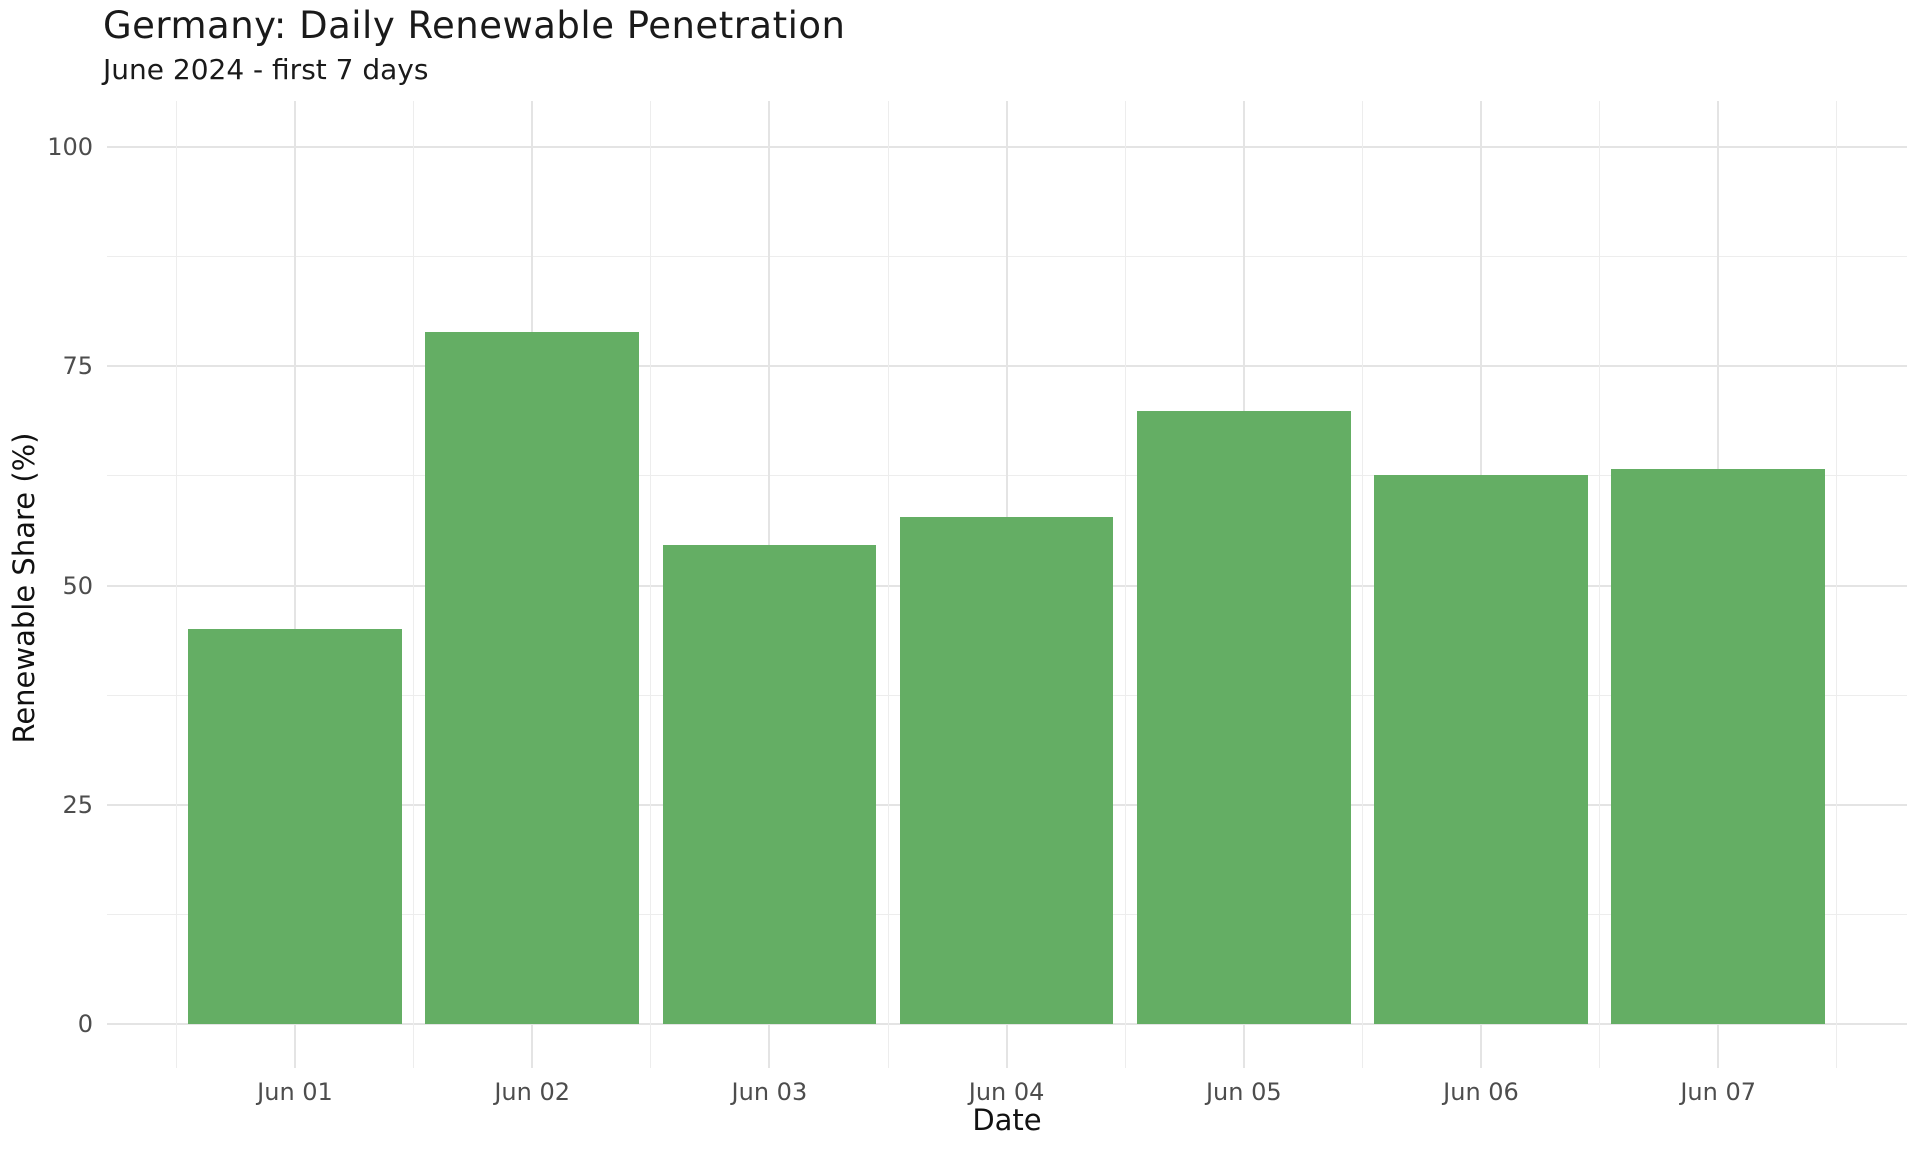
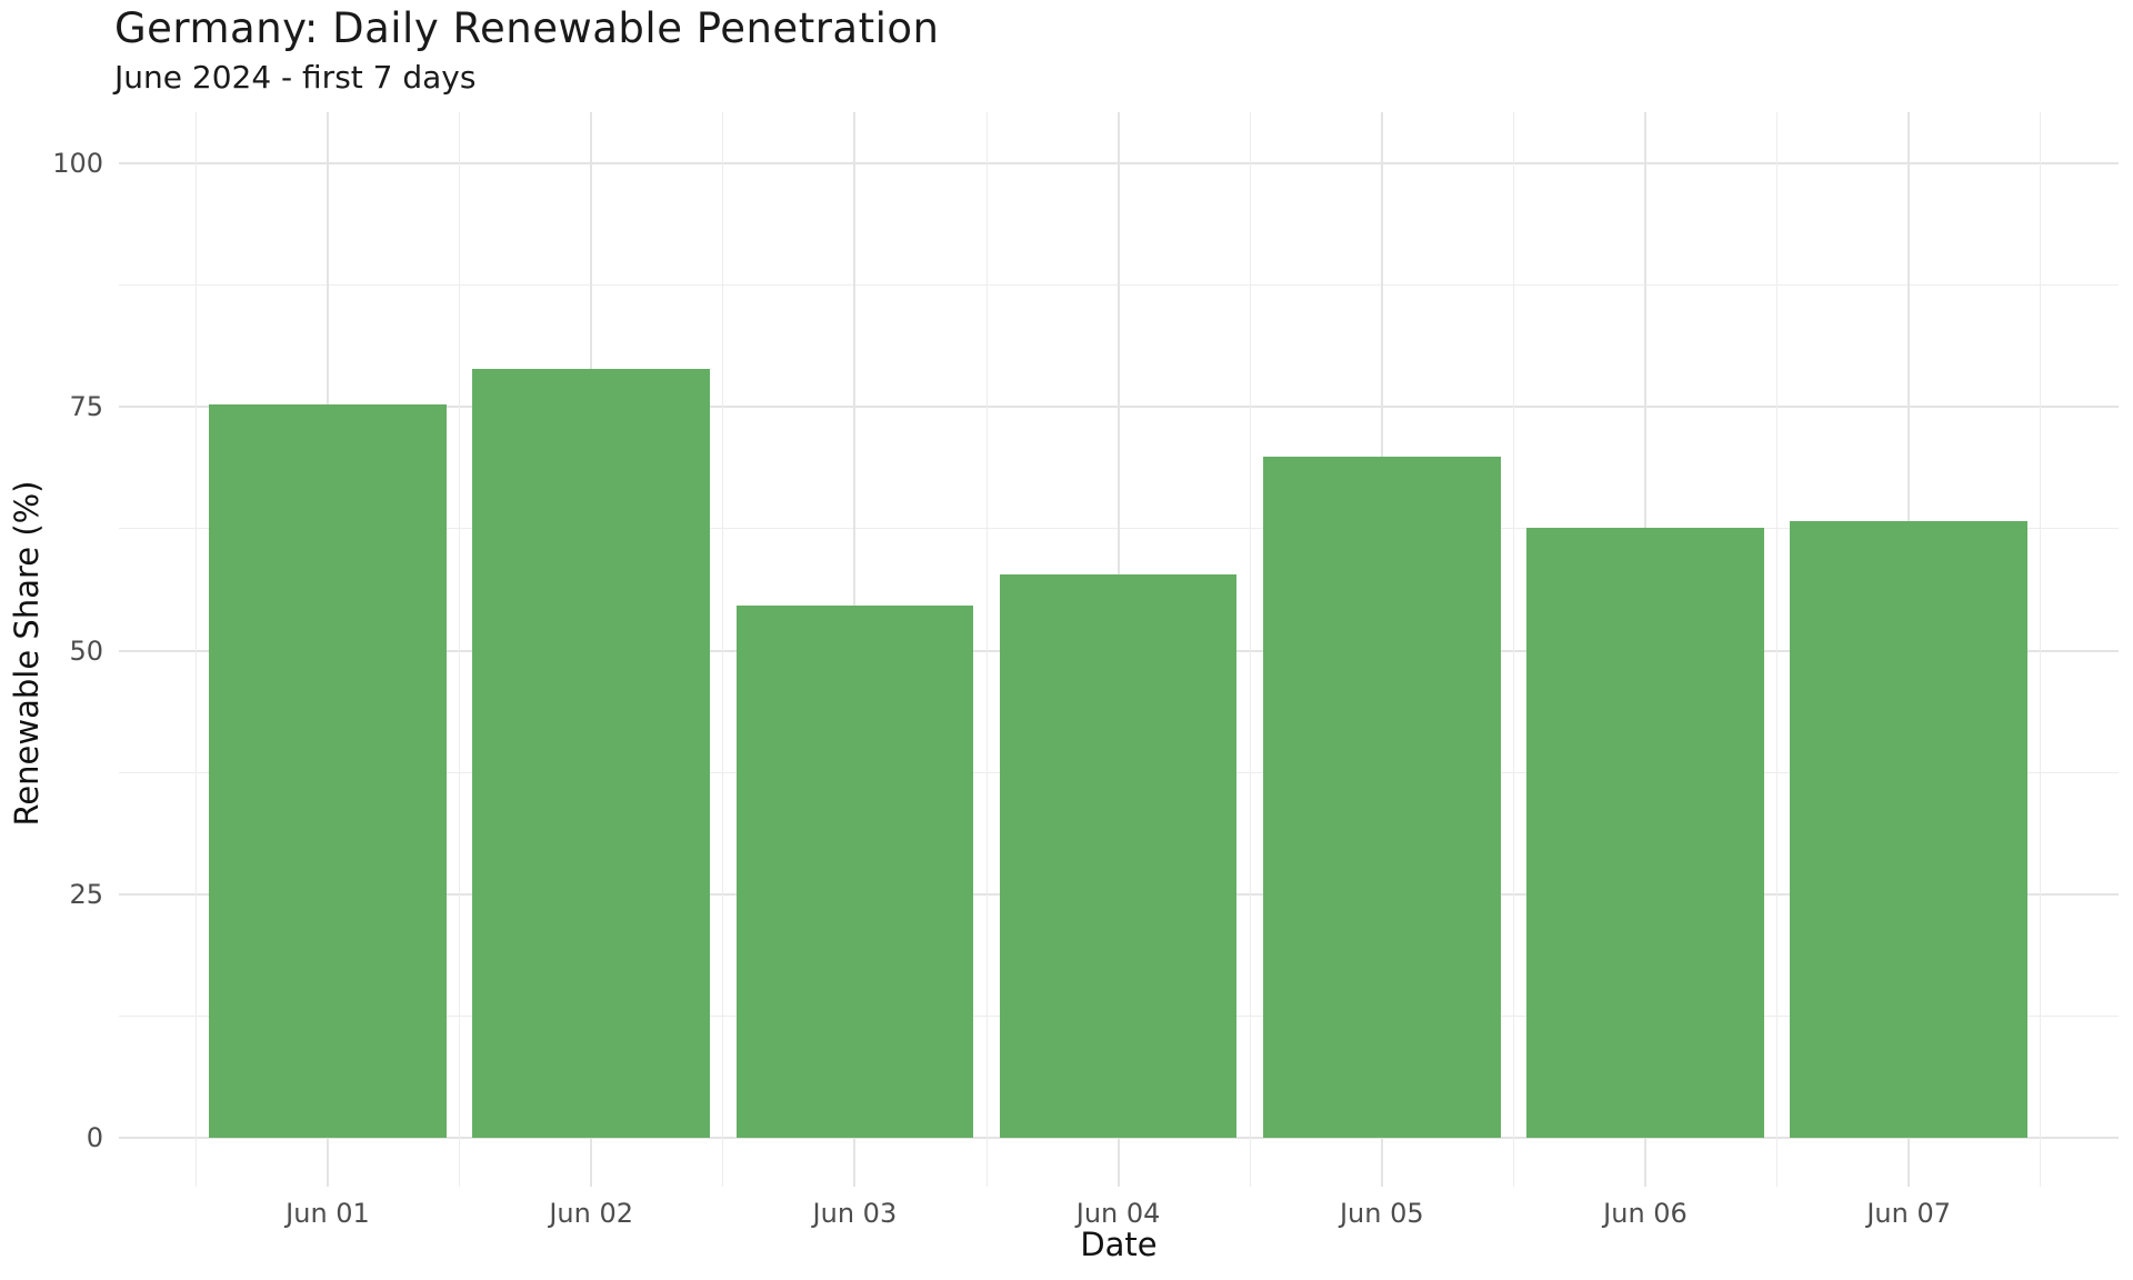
Jun 01: 45 -> 75
